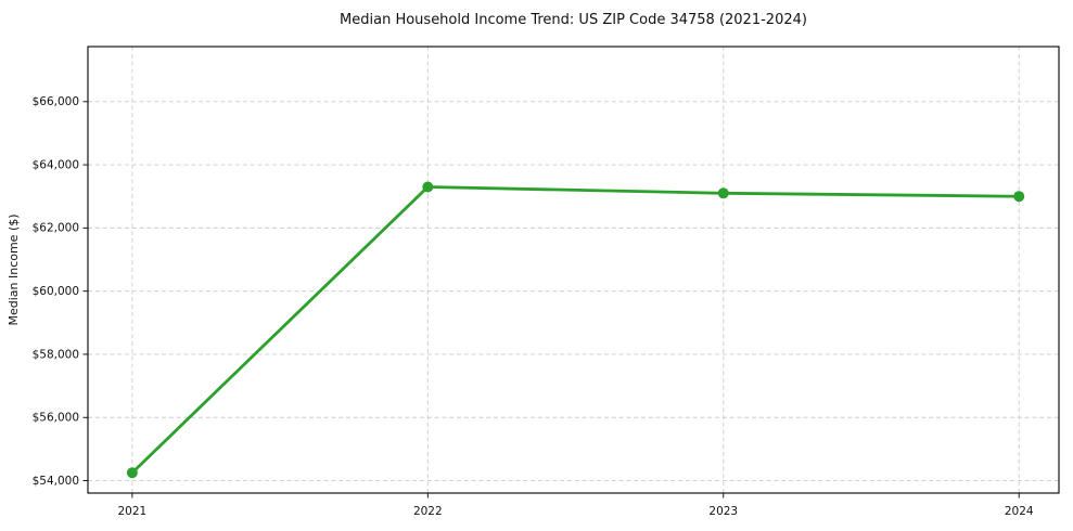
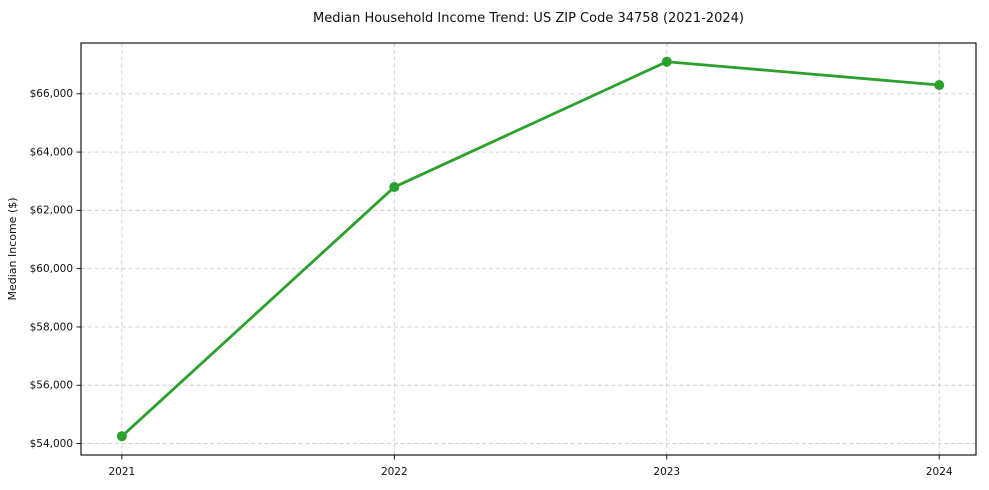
2022: $63300 -> $62800
2023: $63100 -> $67100
2024: $63000 -> $66300
